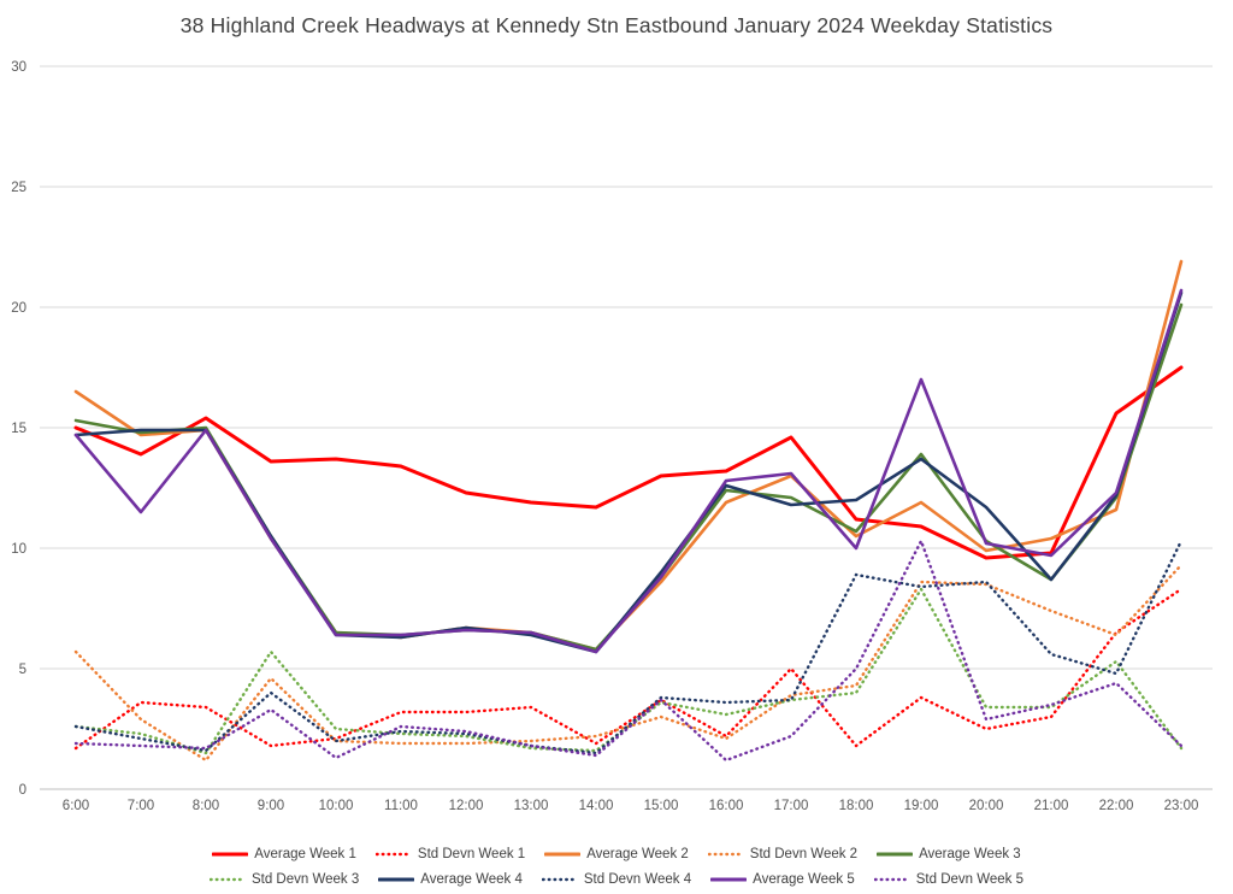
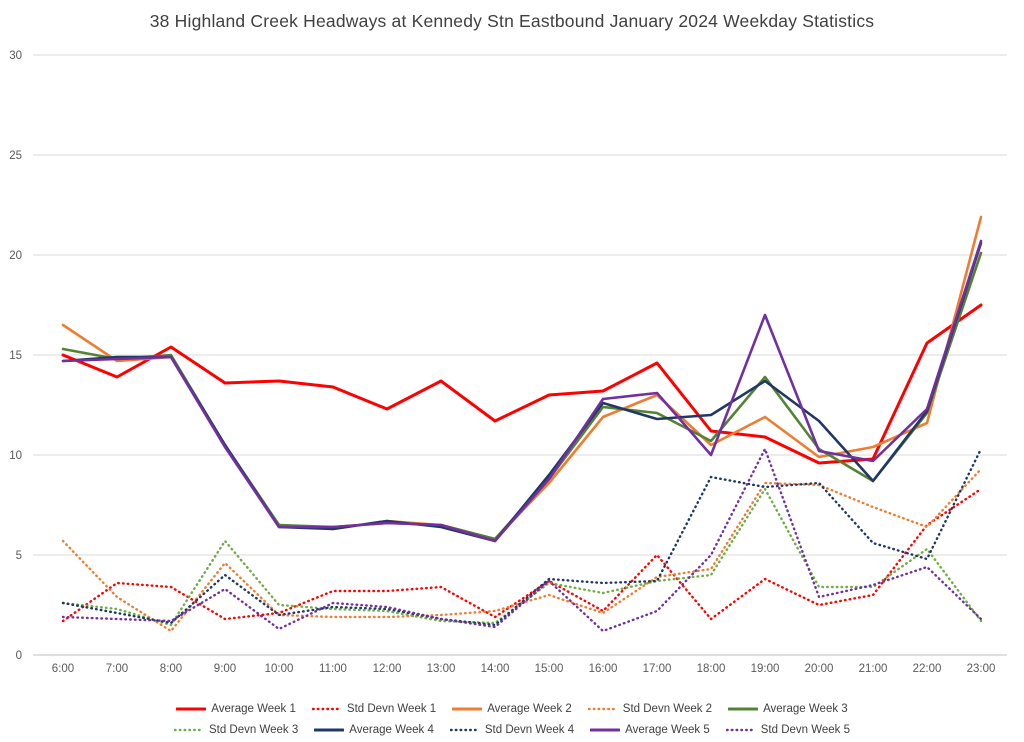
Average Week 5/7:00: 11.5 -> 14.8
Average Week 1/13:00: 11.9 -> 13.7
